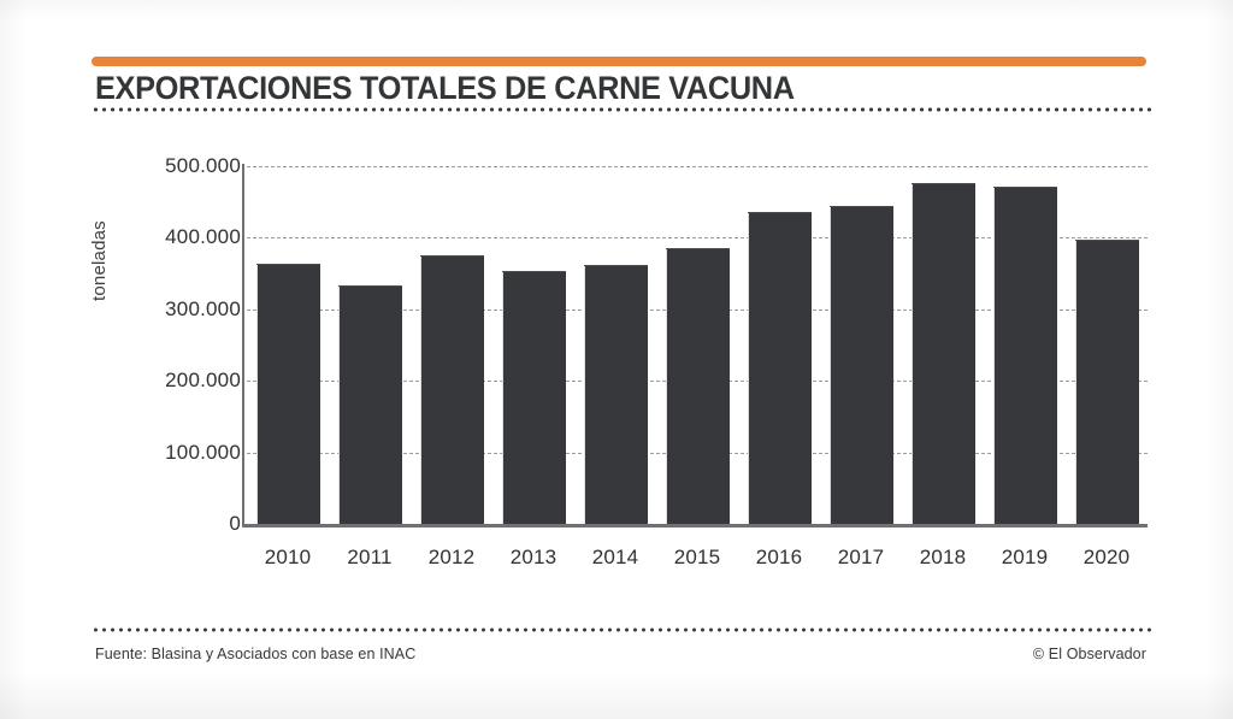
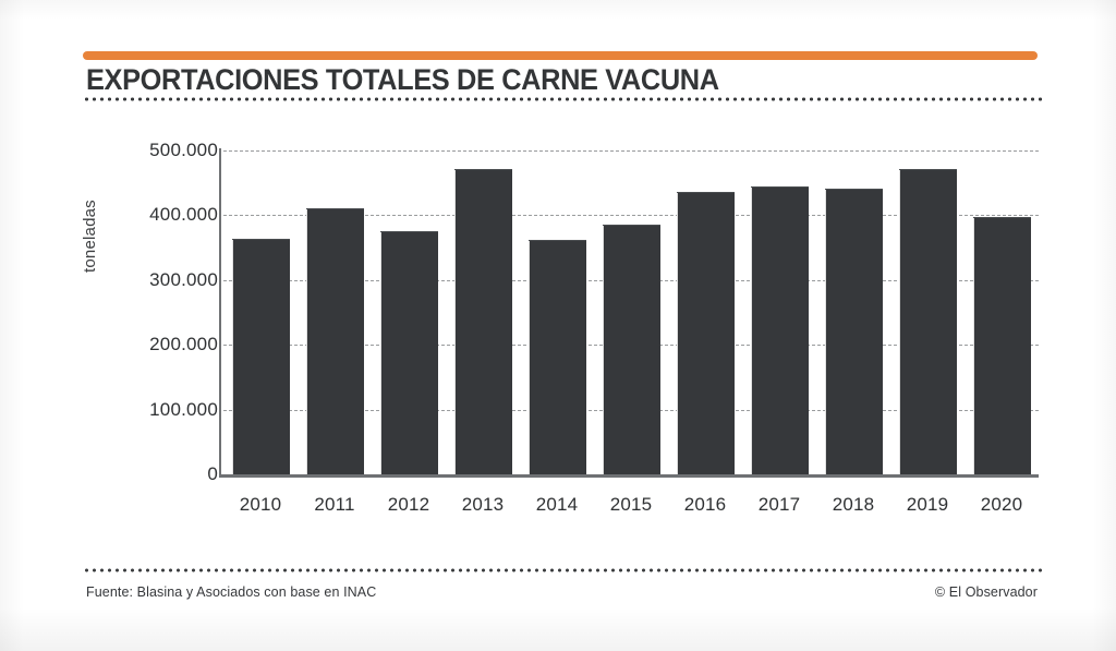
2011: 330000 -> 410000
2013: 350000 -> 470000
2018: 480000 -> 440000
